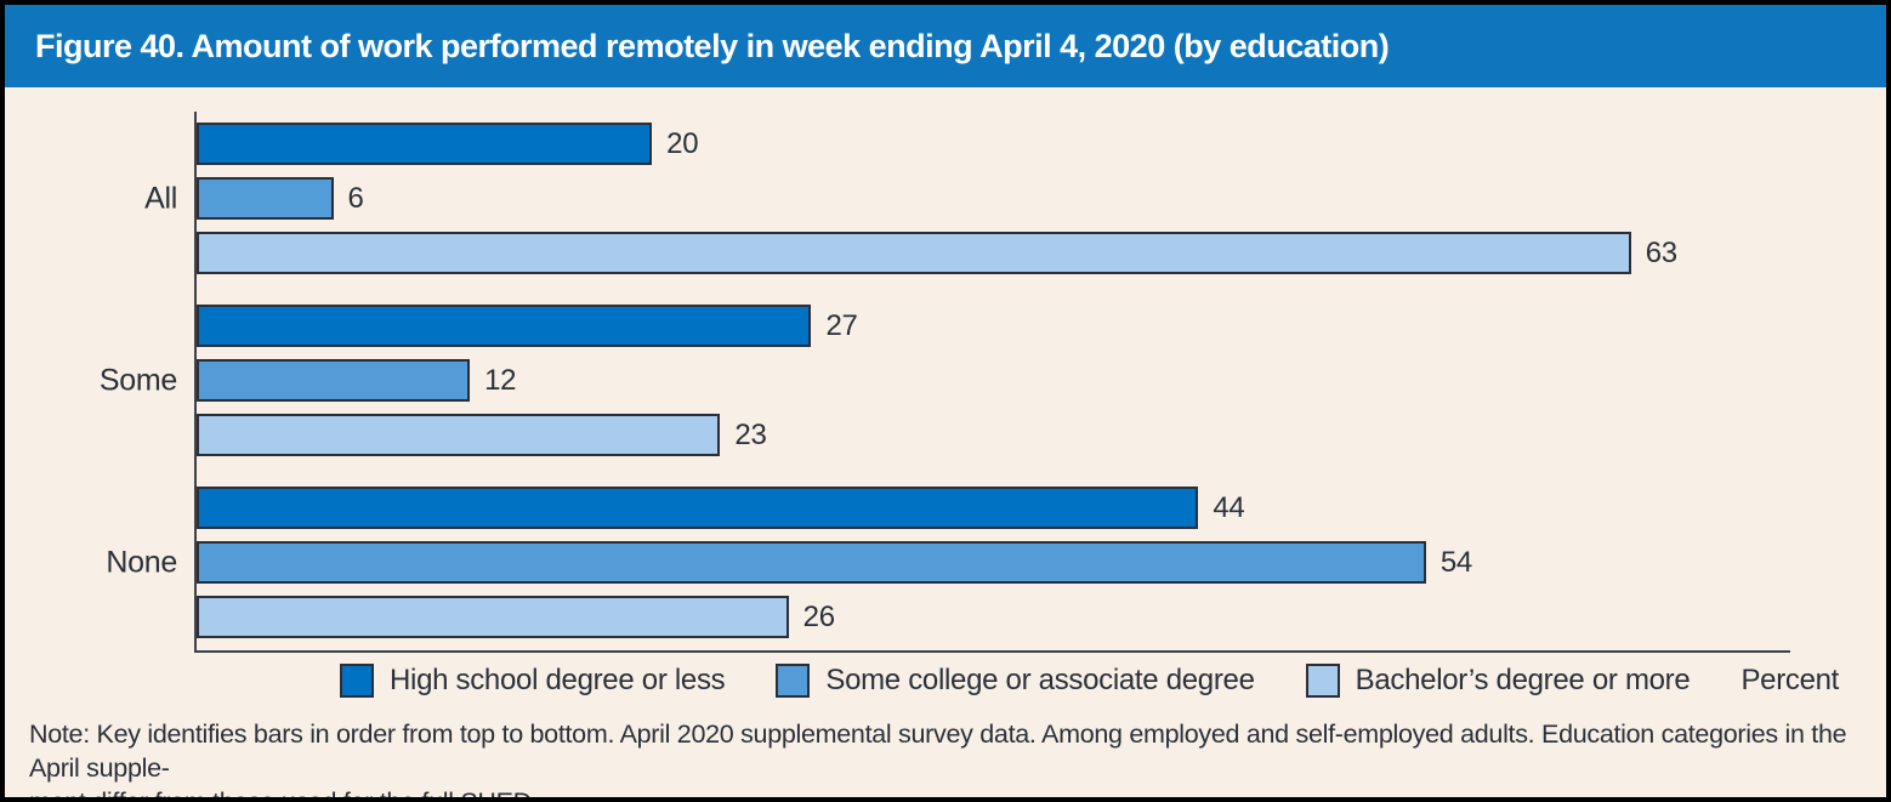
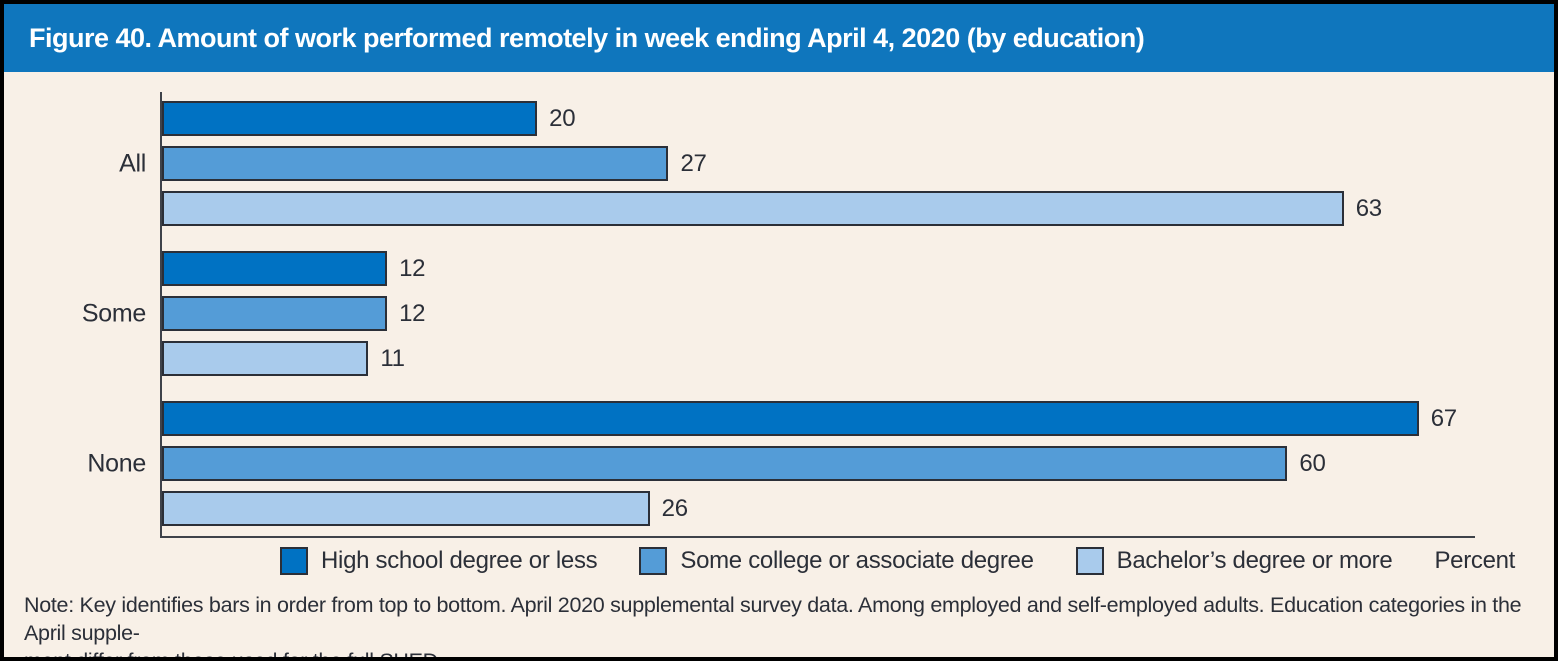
Some college or associate degree/All: 6 -> 27
High school degree or less/Some: 27 -> 12
Bachelor’s degree or more/Some: 23 -> 11
High school degree or less/None: 44 -> 67
Some college or associate degree/None: 54 -> 60
